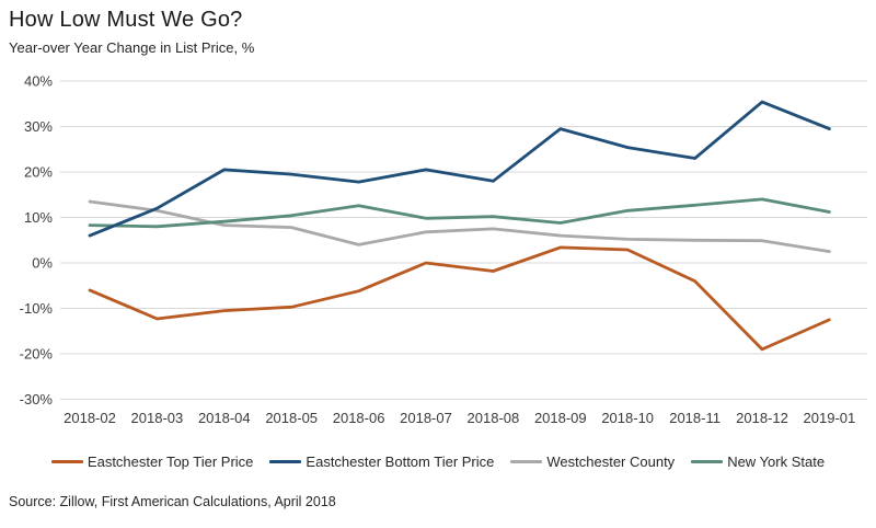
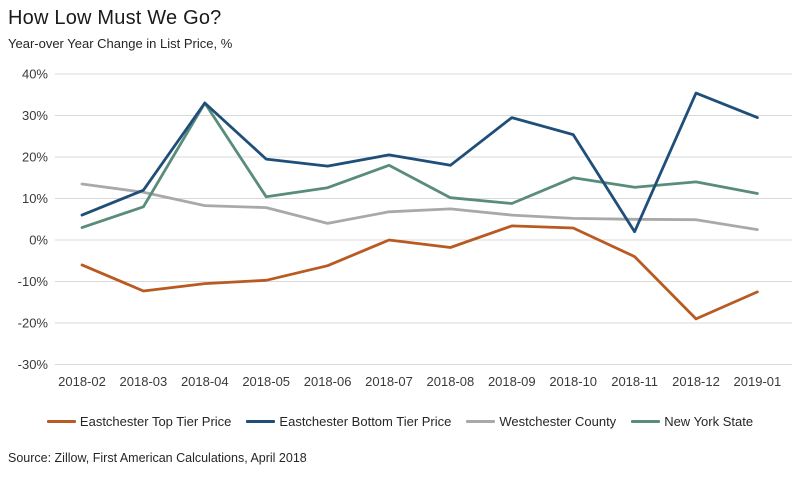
New York State/2018-02: 8% -> 3%
Eastchester Bottom Tier Price/2018-04: 20% -> 33%
New York State/2018-04: 9% -> 33%
New York State/2018-07: 10% -> 18%
New York State/2018-10: 12% -> 15%
Eastchester Bottom Tier Price/2018-11: 23% -> 2%
